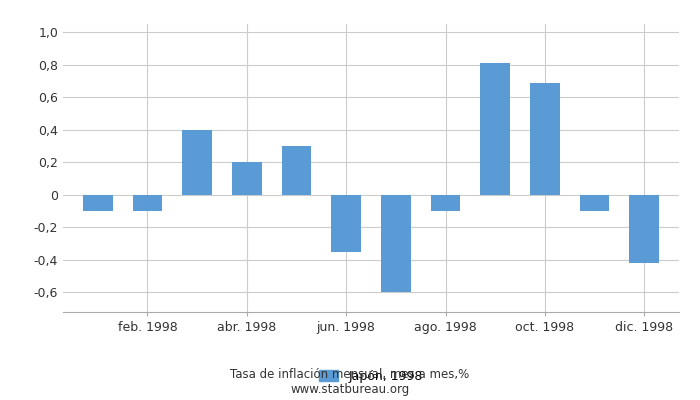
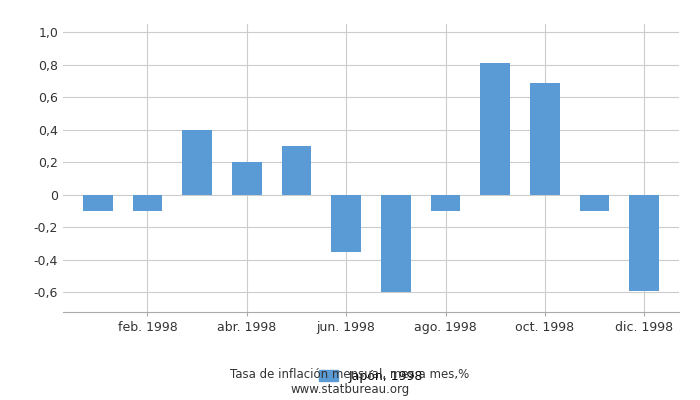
dic. 1998: -0,42 -> -0,59
